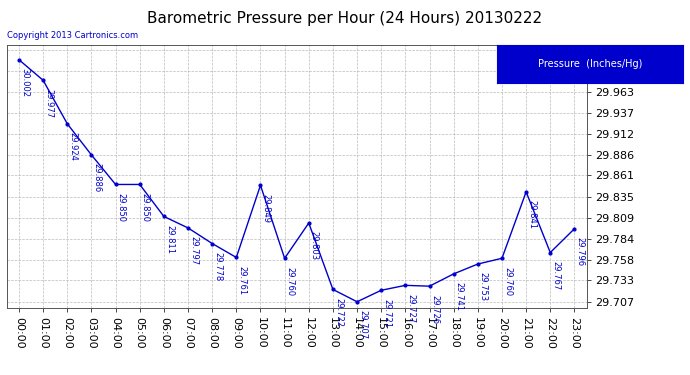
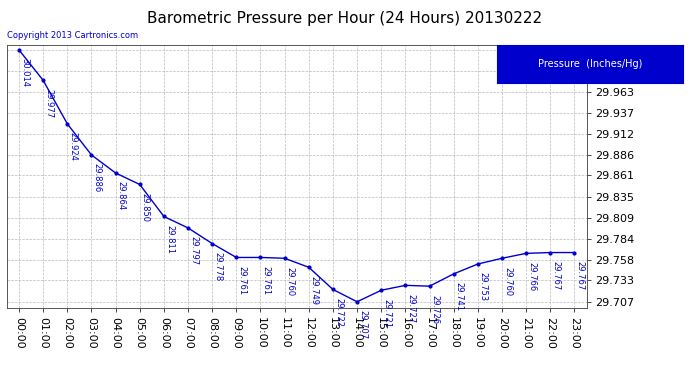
00:00: 30.002 -> 30.014
04:00: 29.850 -> 29.864
10:00: 29.849 -> 29.761
12:00: 29.803 -> 29.749
21:00: 29.841 -> 29.766
23:00: 29.796 -> 29.767
